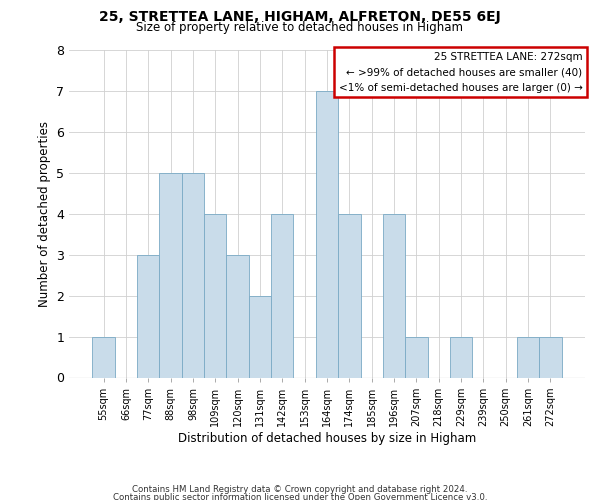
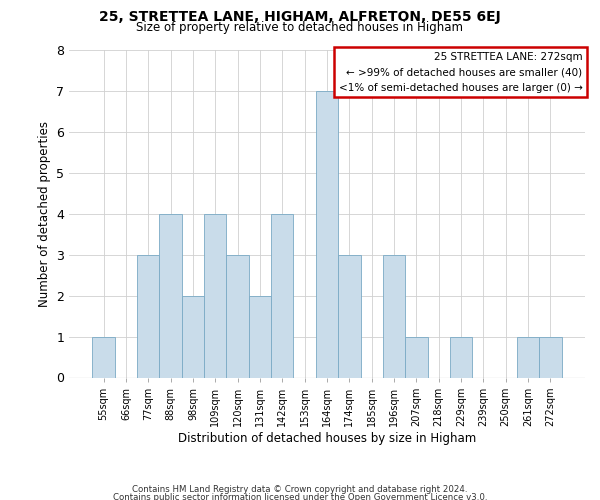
88sqm: 5 -> 4
98sqm: 5 -> 2
174sqm: 4 -> 3
196sqm: 4 -> 3
